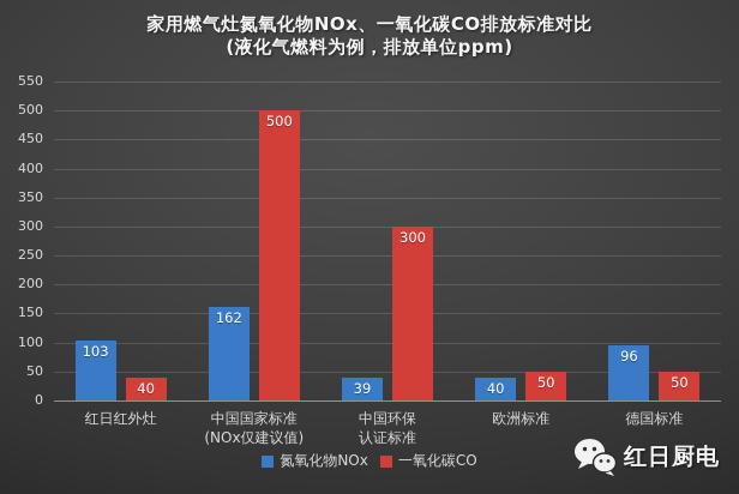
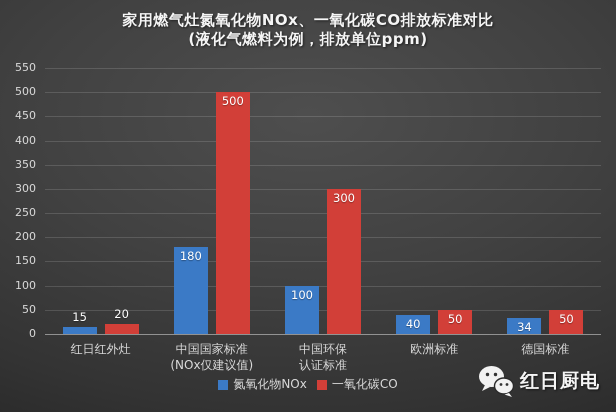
氮氧化物NOx/红日红外灶: 103 -> 15
一氧化碳CO/红日红外灶: 40 -> 20
氮氧化物NOx/中国国家标准 (NOx仅建议值): 162 -> 180
氮氧化物NOx/中国环保 认证标准: 39 -> 100
氮氧化物NOx/德国标准: 96 -> 34
